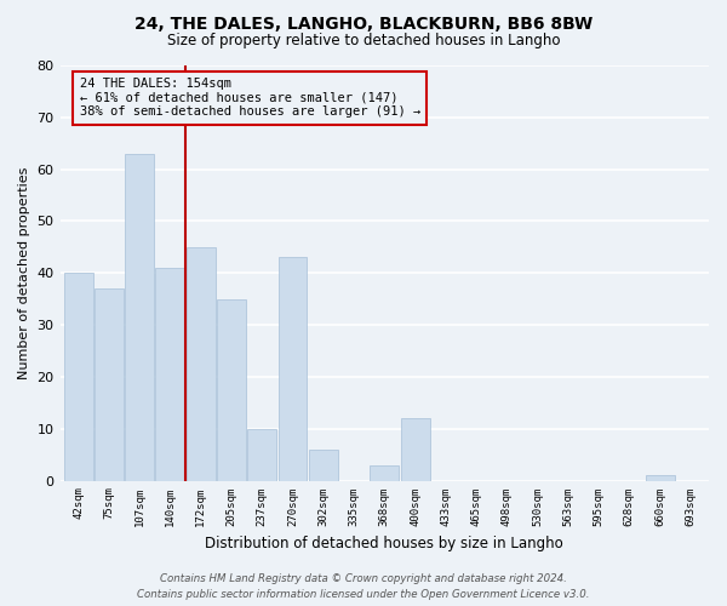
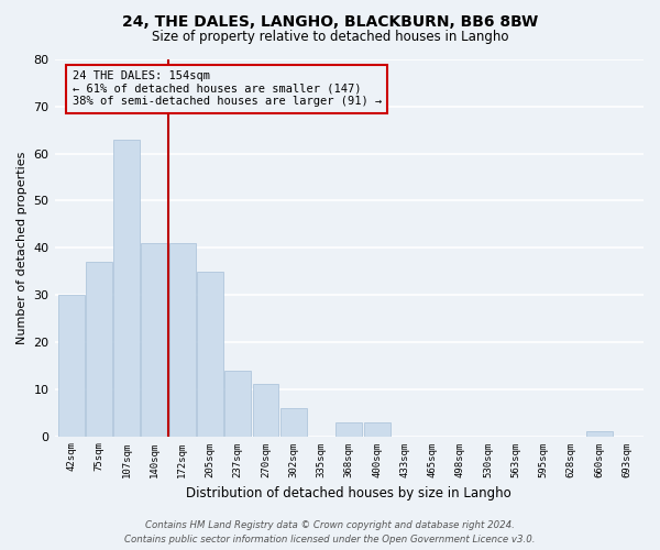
42sqm: 40 -> 30
172sqm: 45 -> 41
237sqm: 10 -> 14
270sqm: 43 -> 11
400sqm: 12 -> 3
